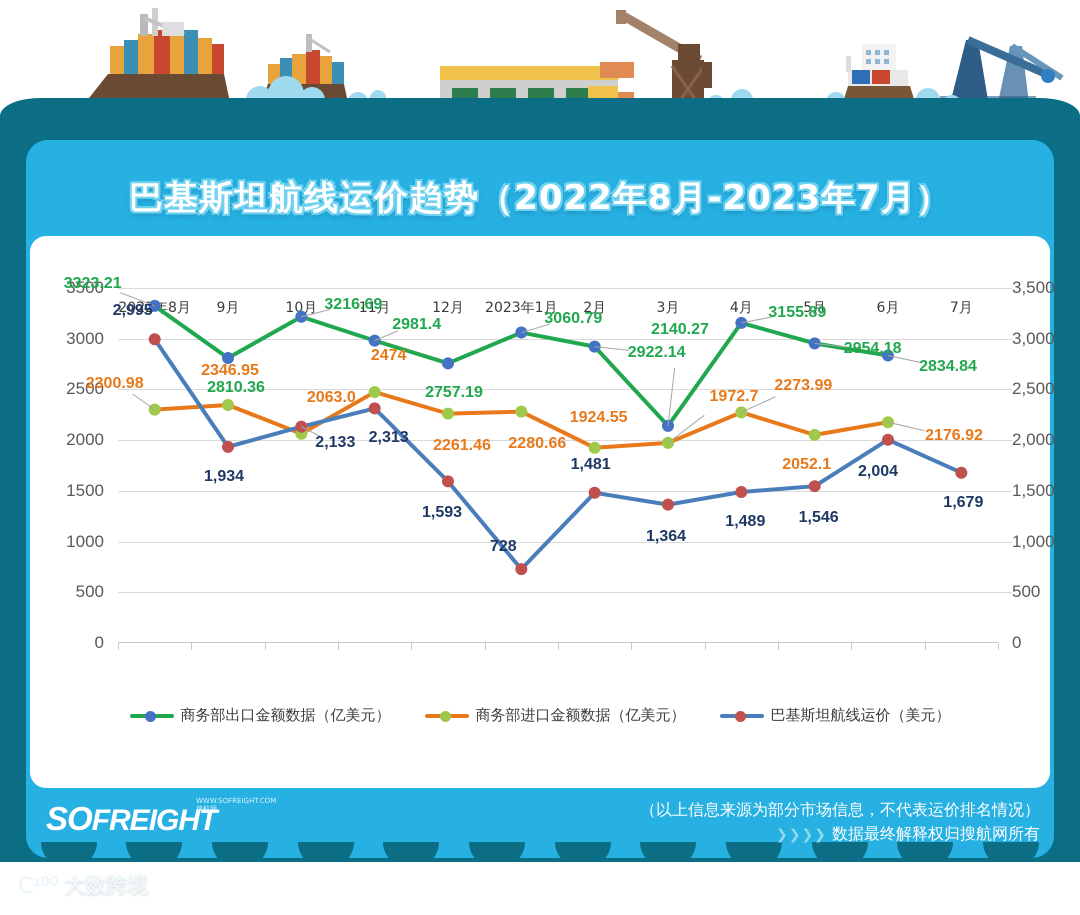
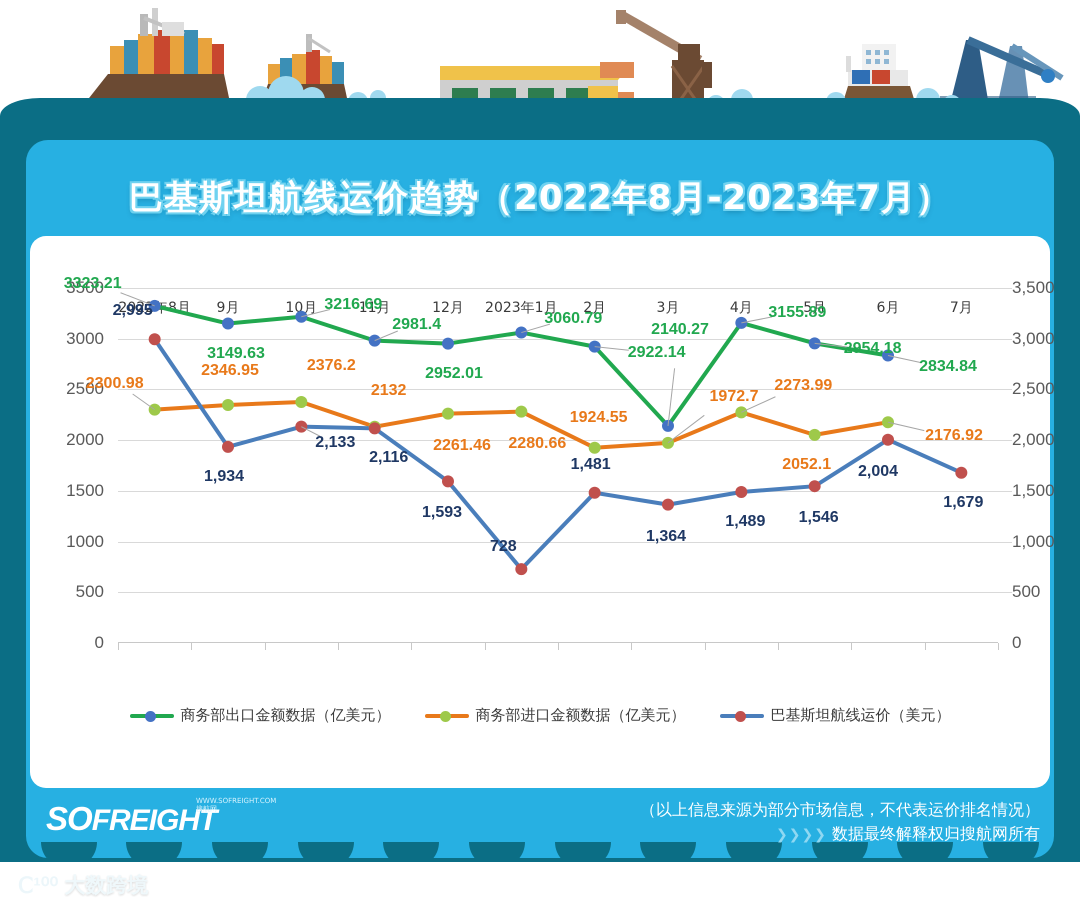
商务部出口金额数据（亿美元）/9月: 2810.36 -> 3149.63
商务部进口金额数据（亿美元）/10月: 2063.0 -> 2376.2
商务部进口金额数据（亿美元）/11月: 2474 -> 2132
巴基斯坦航线运价（美元）/11月: 2,313 -> 2,116
商务部出口金额数据（亿美元）/12月: 2757.19 -> 2952.01
